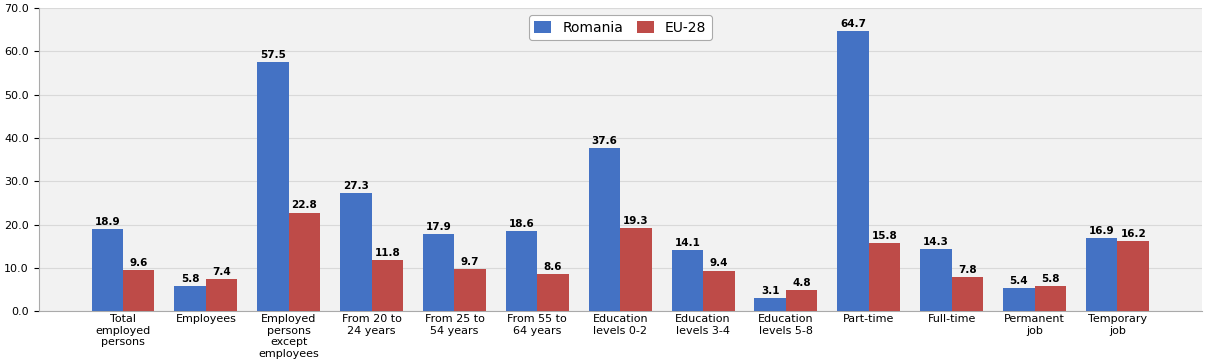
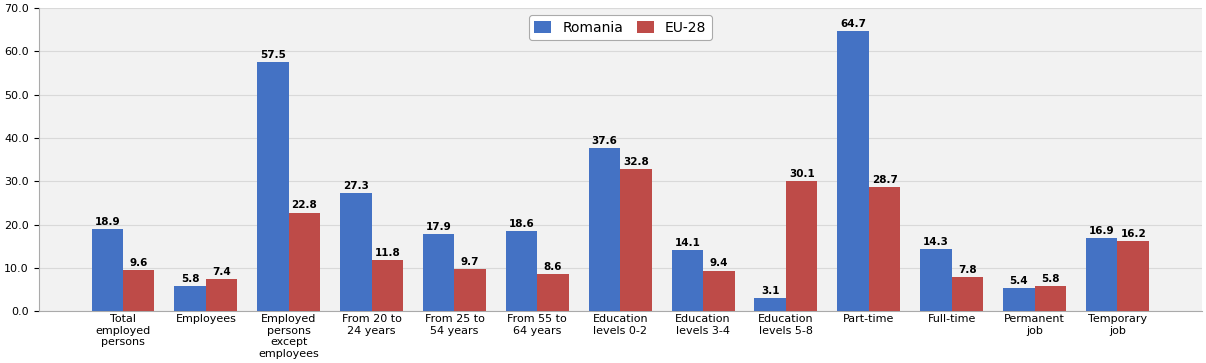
EU-28/Education levels 0-2: 19.3 -> 32.8
EU-28/Education levels 5-8: 4.8 -> 30.1
EU-28/Part-time: 15.8 -> 28.7
